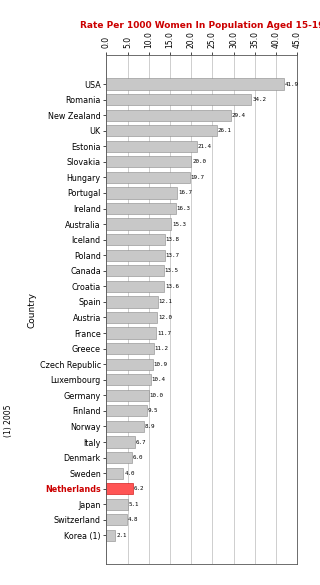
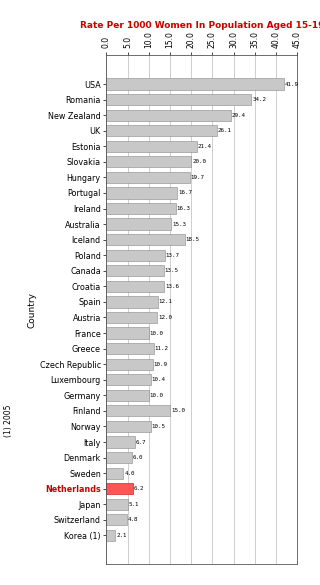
Iceland: 13.8 -> 18.5
France: 11.7 -> 10.0
Finland: 9.5 -> 15.0
Norway: 8.9 -> 10.5
